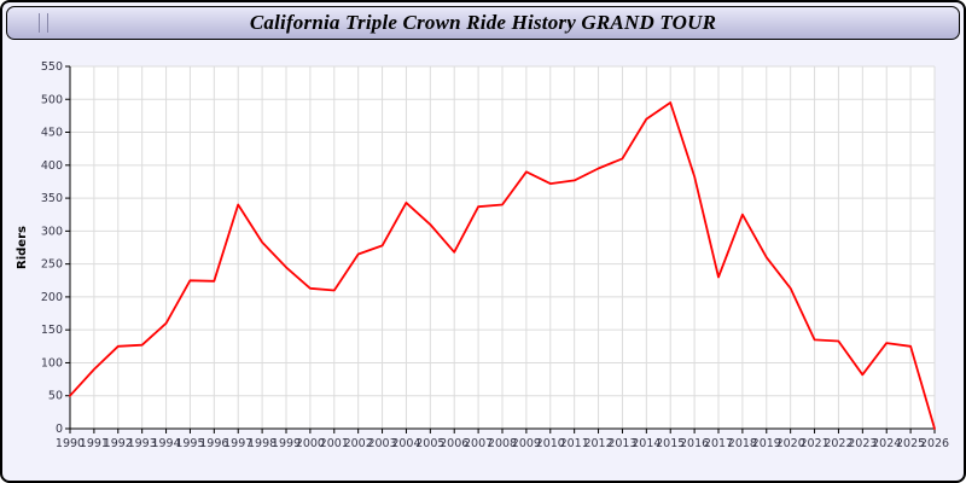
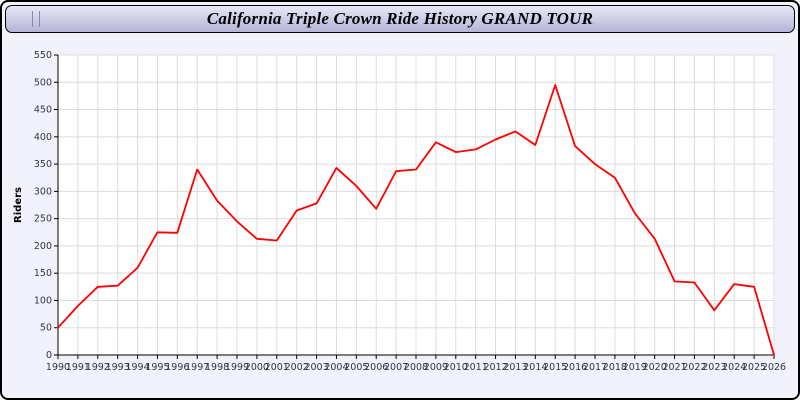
2014: 470 -> 380
2017: 230 -> 350
